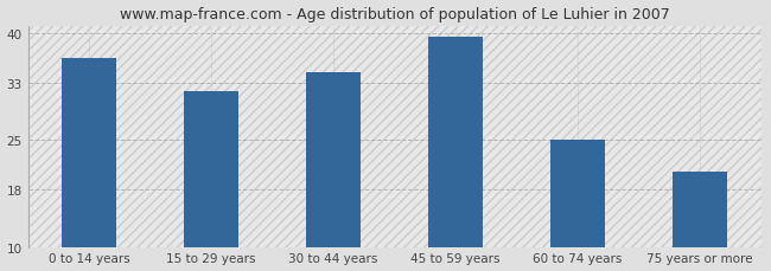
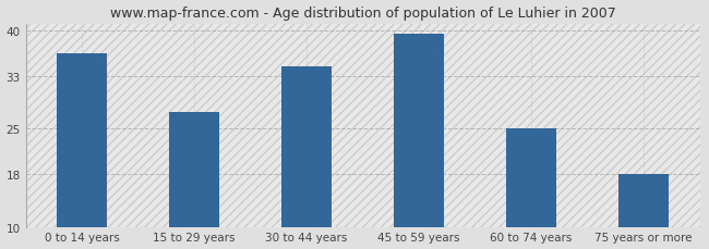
15 to 29 years: 31.8 -> 27.5
75 years or more: 20.6 -> 18.0
